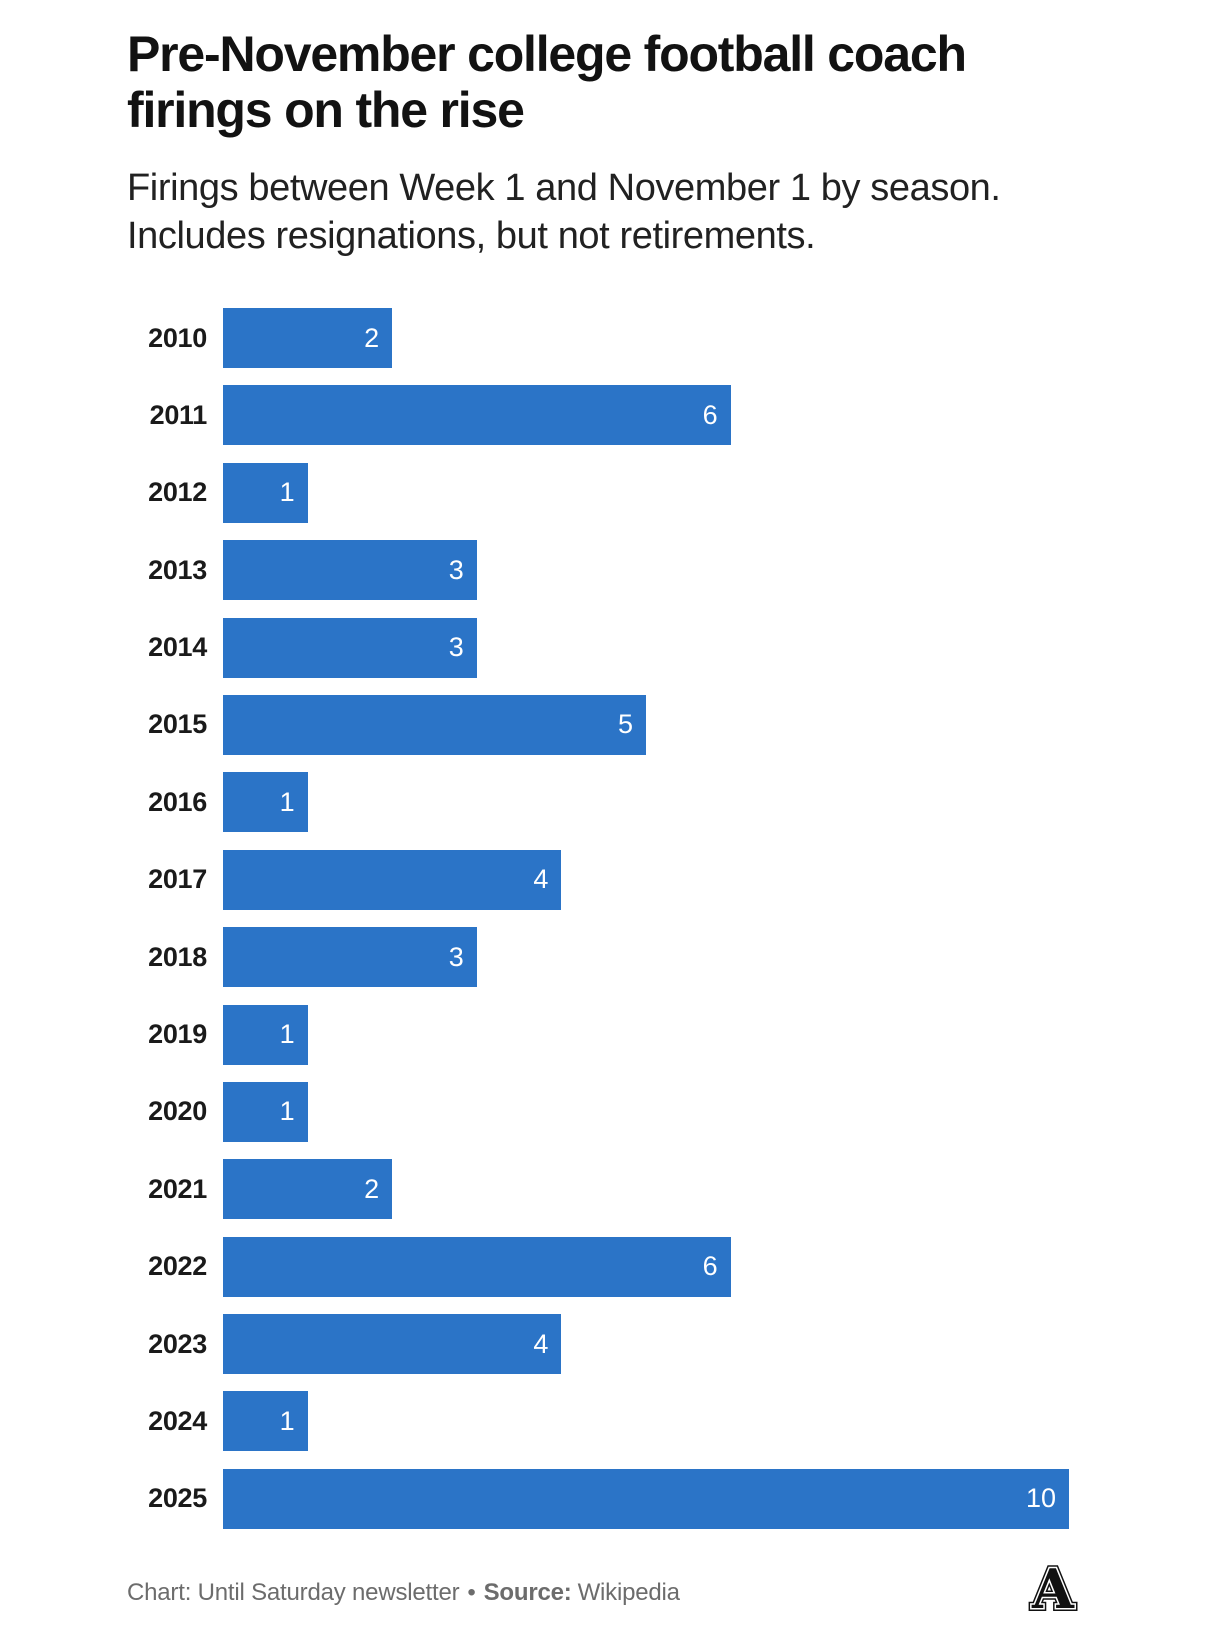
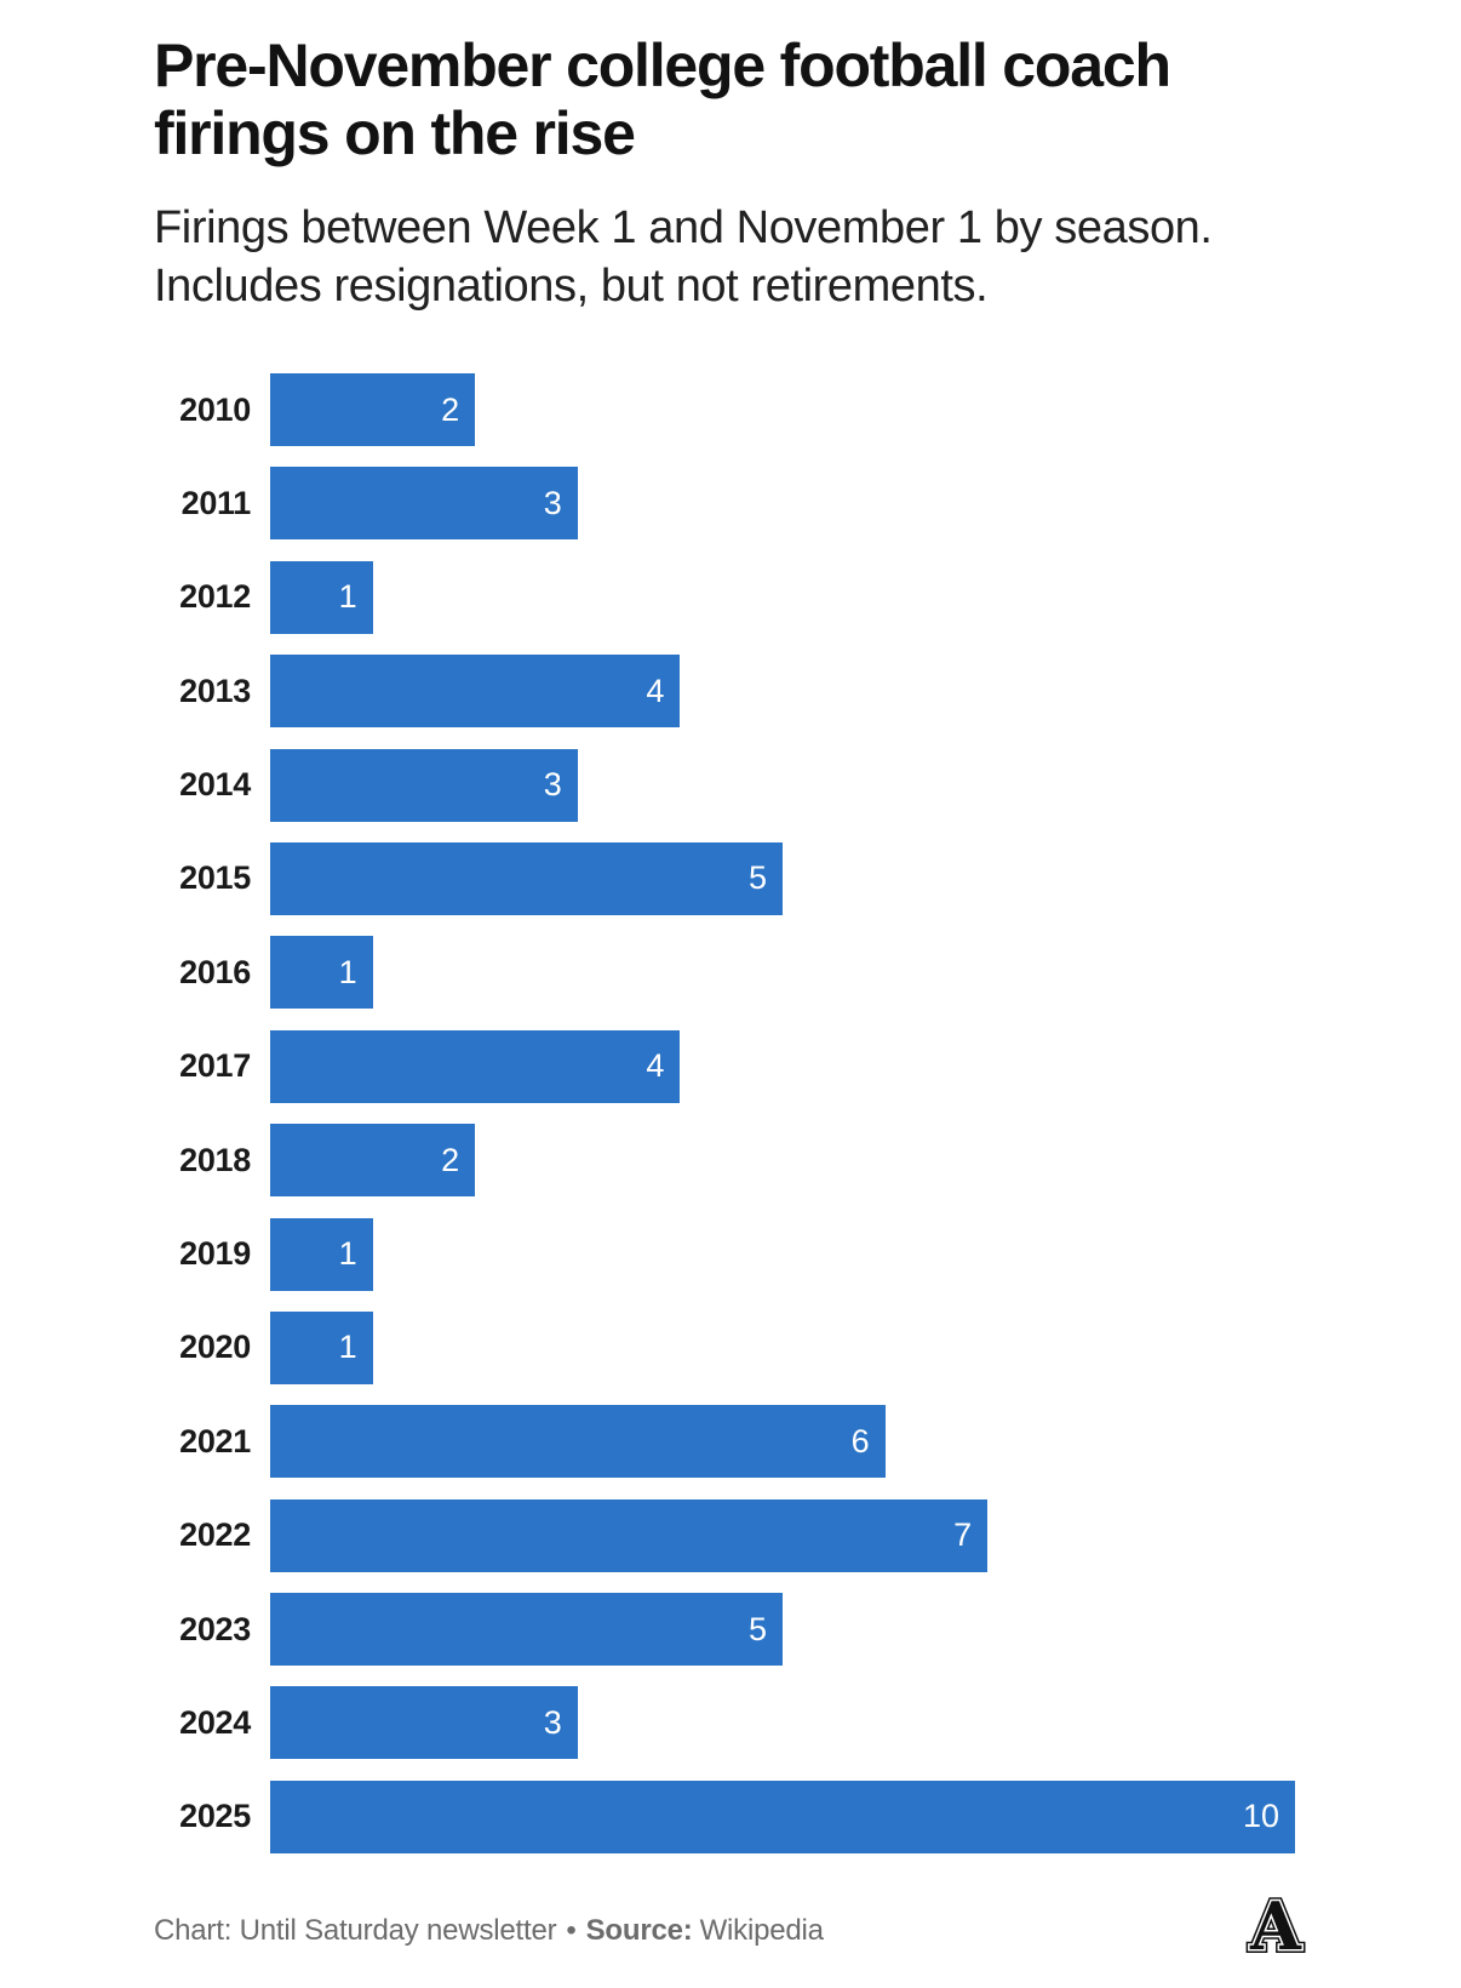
2011: 6 -> 3
2013: 3 -> 4
2018: 3 -> 2
2021: 2 -> 6
2022: 6 -> 7
2023: 4 -> 5
2024: 1 -> 3
